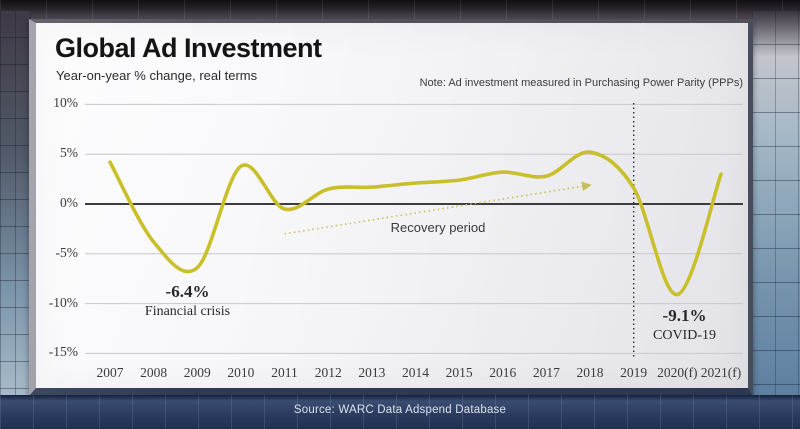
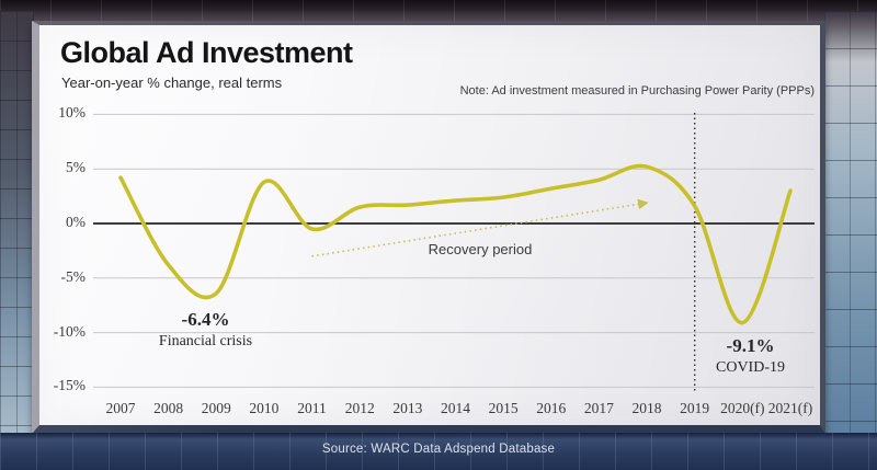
2017: 3% -> 4%
